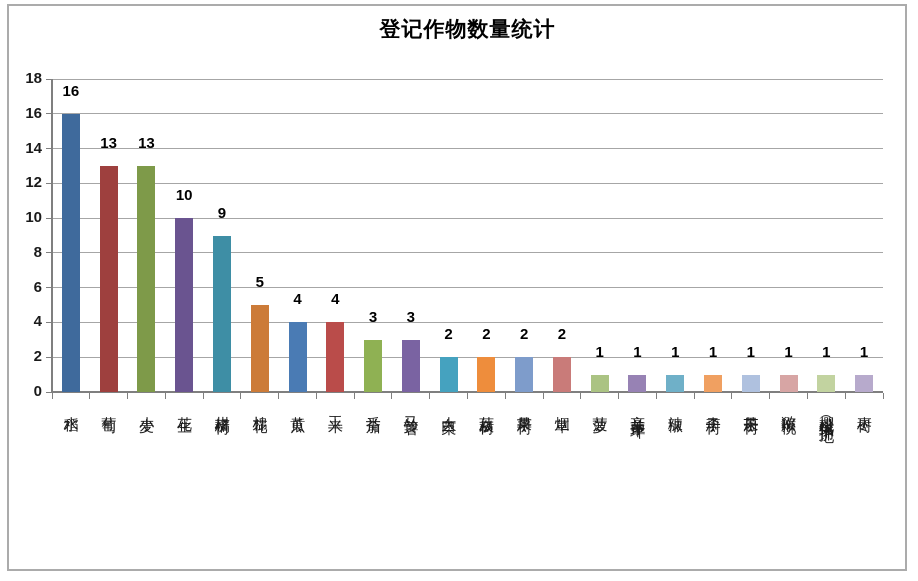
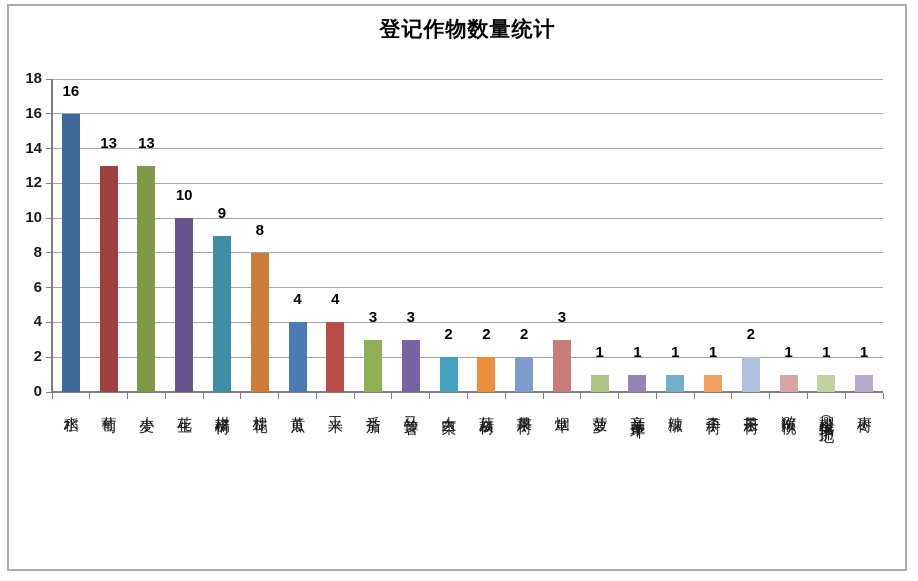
棉花: 5 -> 8
烟草: 2 -> 3
芒果树: 1 -> 2
